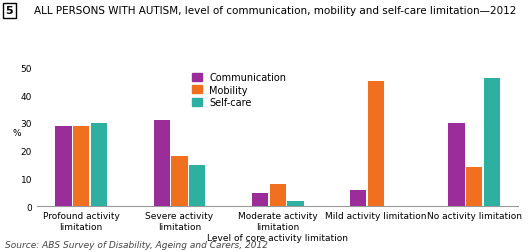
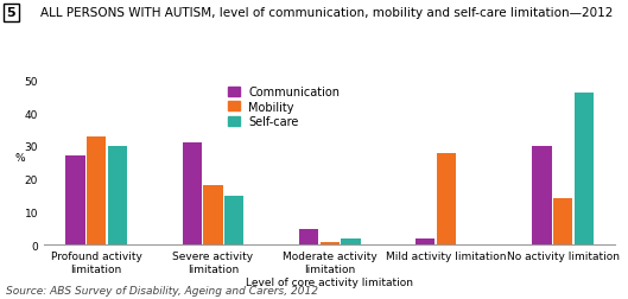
Communication/Profound activity limitation: 29 -> 27
Mobility/Profound activity limitation: 29 -> 33
Mobility/Moderate activity limitation: 8 -> 1
Communication/Mild activity limitation: 6 -> 2
Mobility/Mild activity limitation: 45 -> 28
